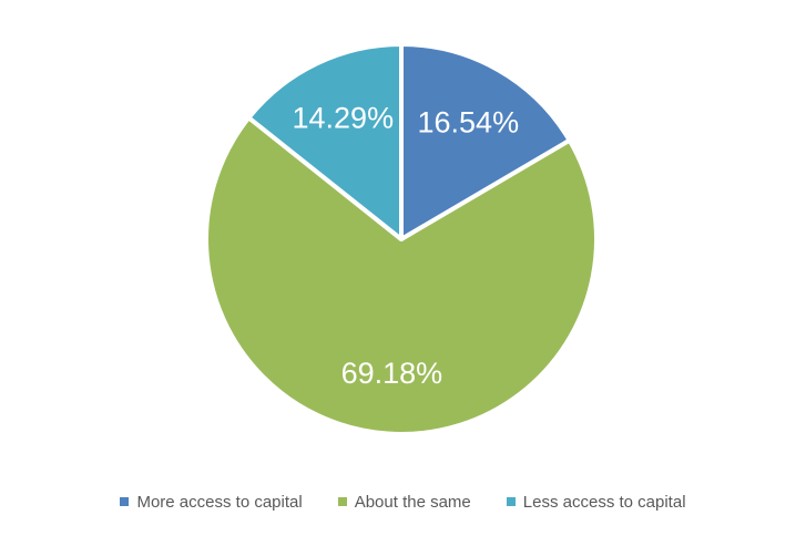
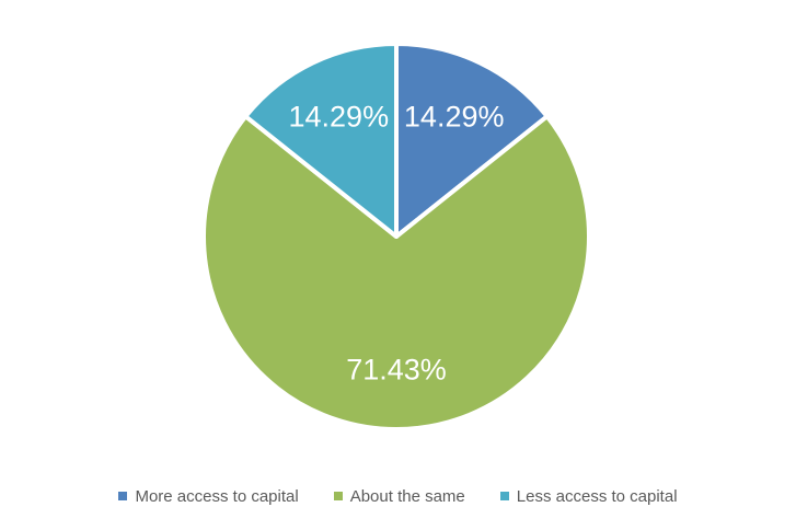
More access to capital: 16.54% -> 14.29%
About the same: 69.18% -> 71.43%
